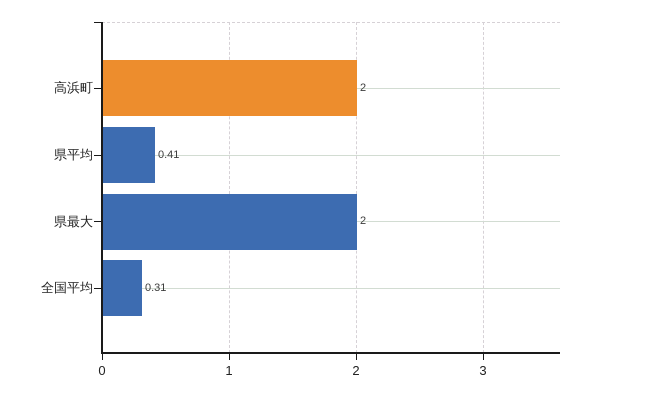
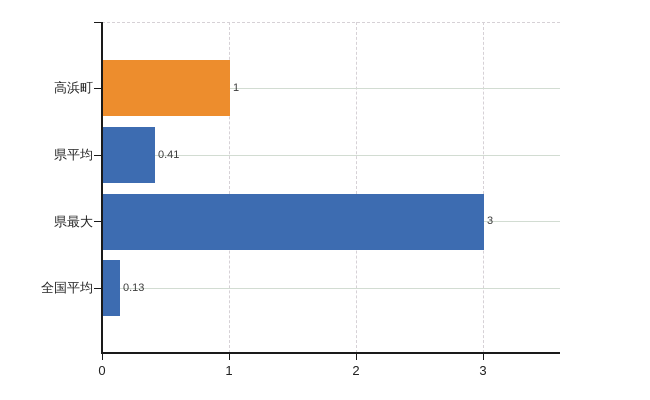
高浜町: 2 -> 1
県最大: 2 -> 3
全国平均: 0.31 -> 0.13
